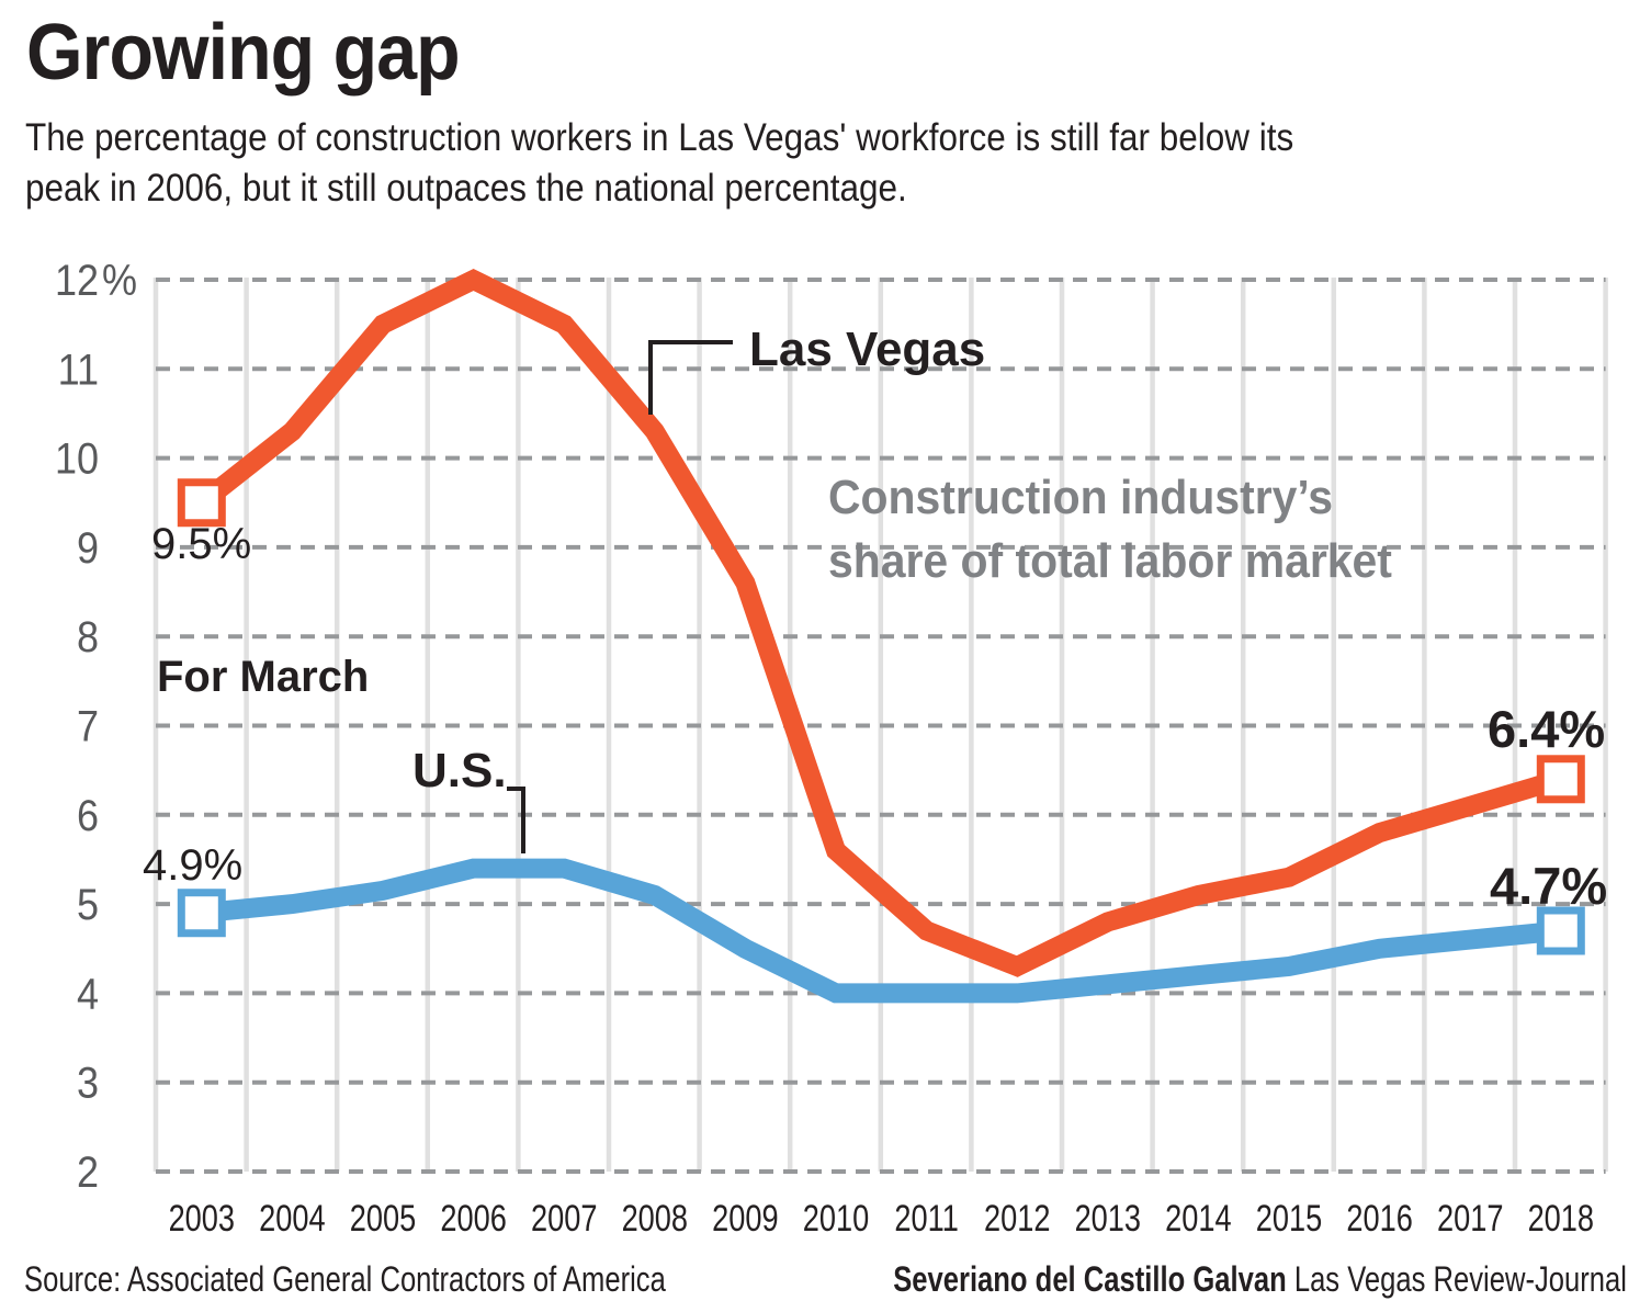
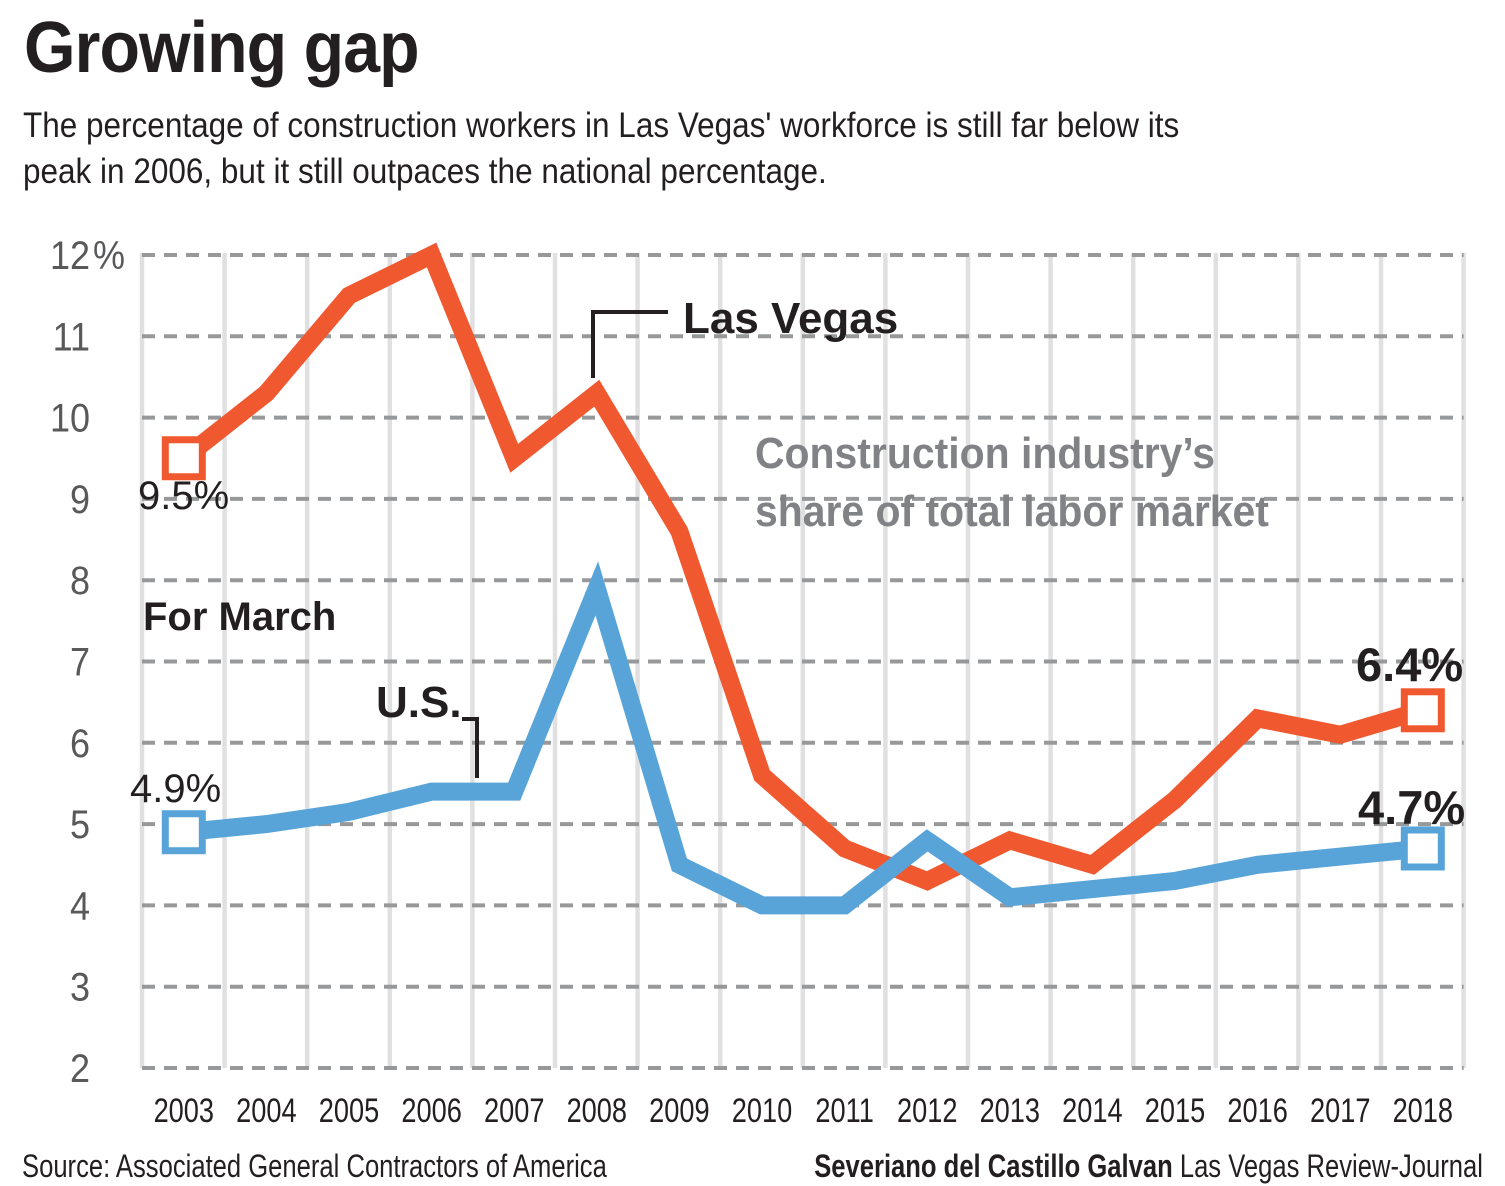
Las Vegas/2007: 11.5 -> 9.5
U.S./2008: 5.1 -> 7.9
U.S./2012: 4.0 -> 4.8
Las Vegas/2014: 5.1 -> 4.5
Las Vegas/2016: 5.8 -> 6.3
